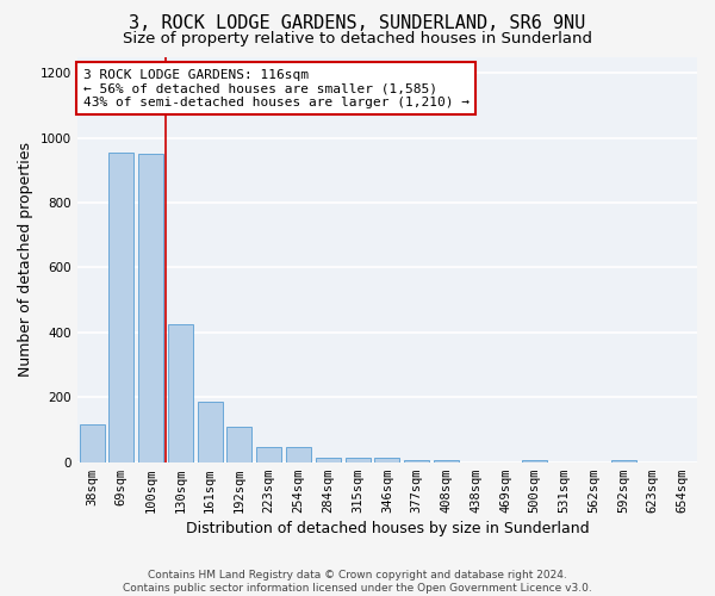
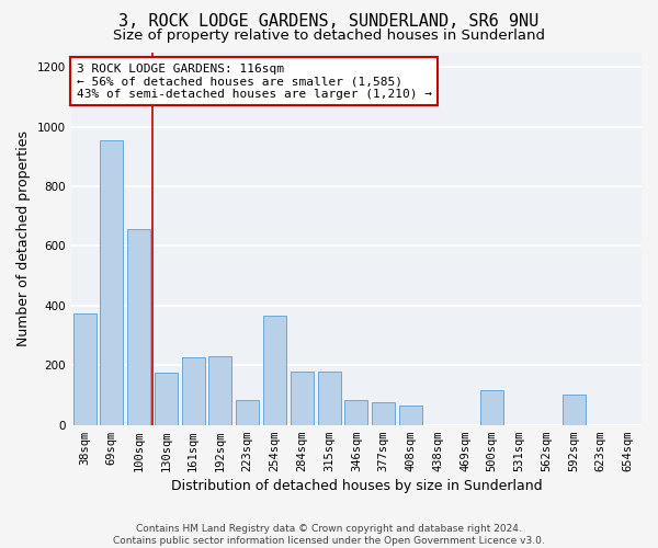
38sqm: 115 -> 375
100sqm: 950 -> 655
130sqm: 425 -> 175
161sqm: 185 -> 225
192sqm: 110 -> 230
223sqm: 45 -> 85
254sqm: 45 -> 365
284sqm: 15 -> 180
315sqm: 15 -> 180
346sqm: 15 -> 85
377sqm: 5 -> 75
408sqm: 5 -> 65
500sqm: 5 -> 115
592sqm: 5 -> 100
